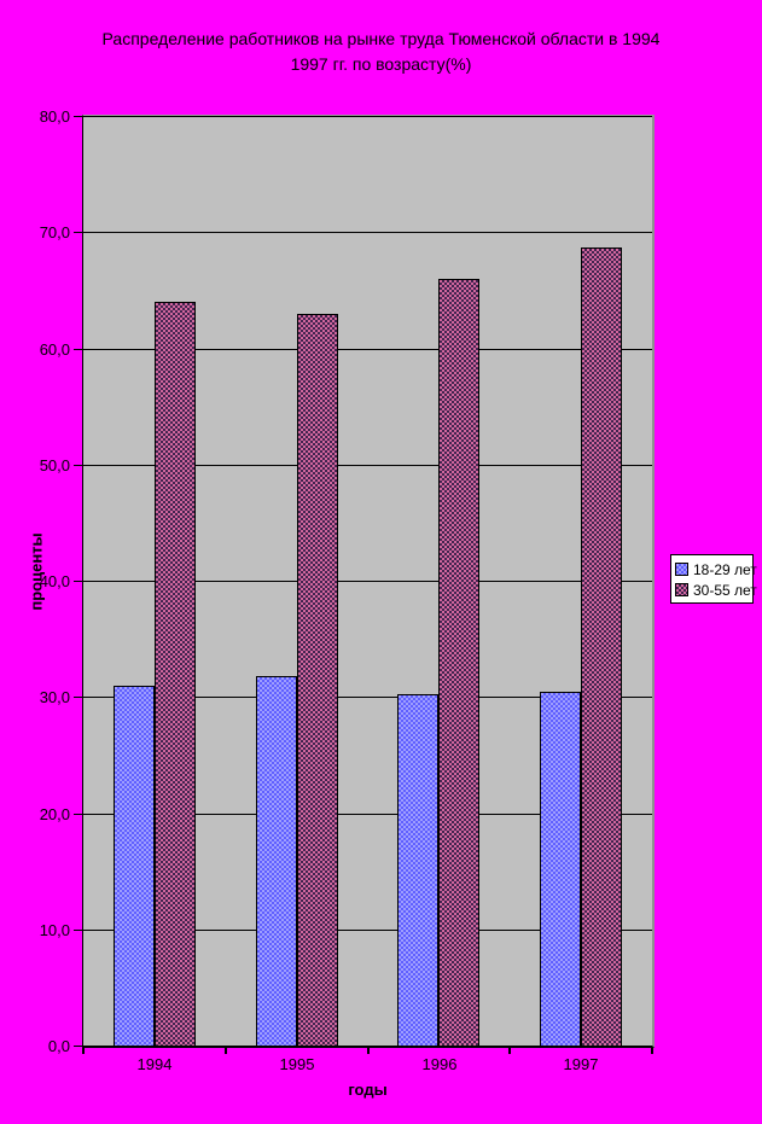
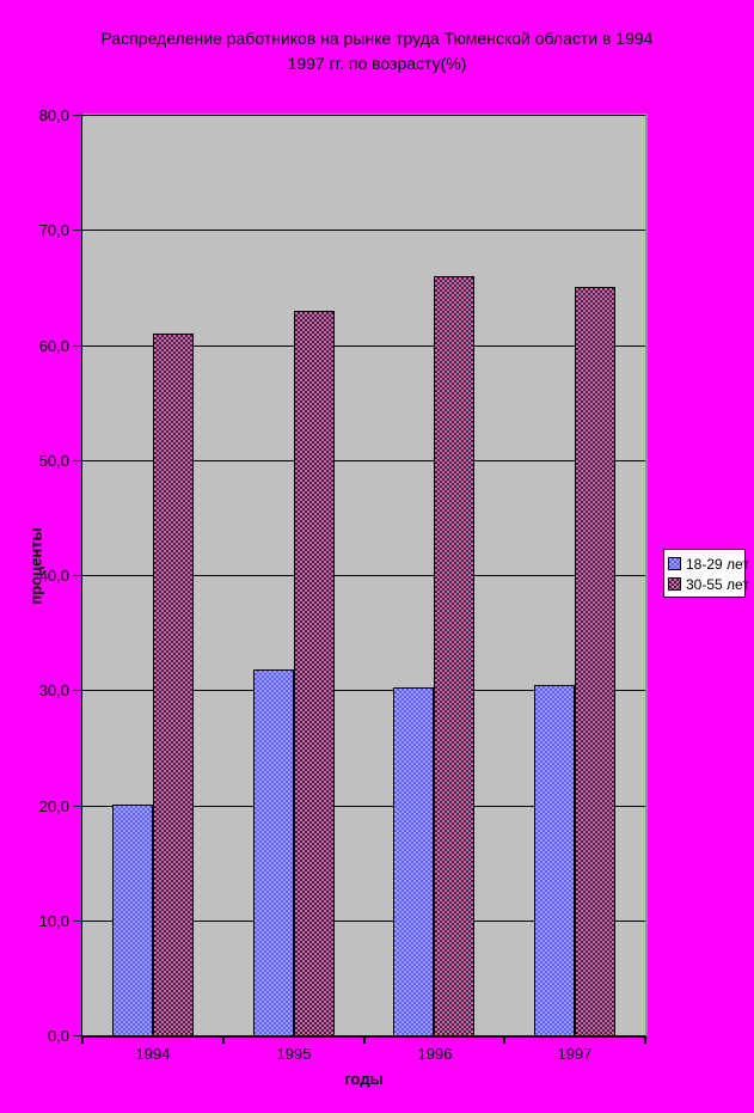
18-29 лет/1994: 31 -> 20
30-55 лет/1994: 64 -> 61
30-55 лет/1997: 69 -> 65
